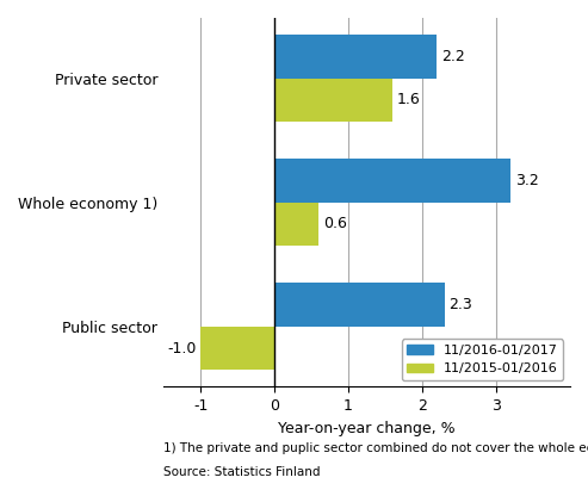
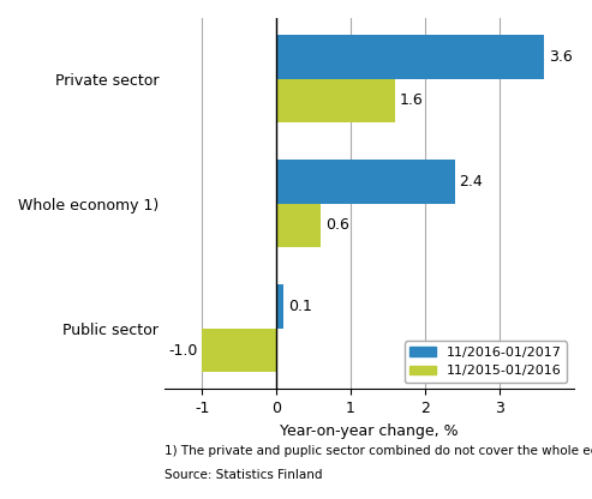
11/2016-01/2017/Private sector: 2.2 -> 3.6
11/2016-01/2017/Whole economy 1): 3.2 -> 2.4
11/2016-01/2017/Public sector: 2.3 -> 0.1
